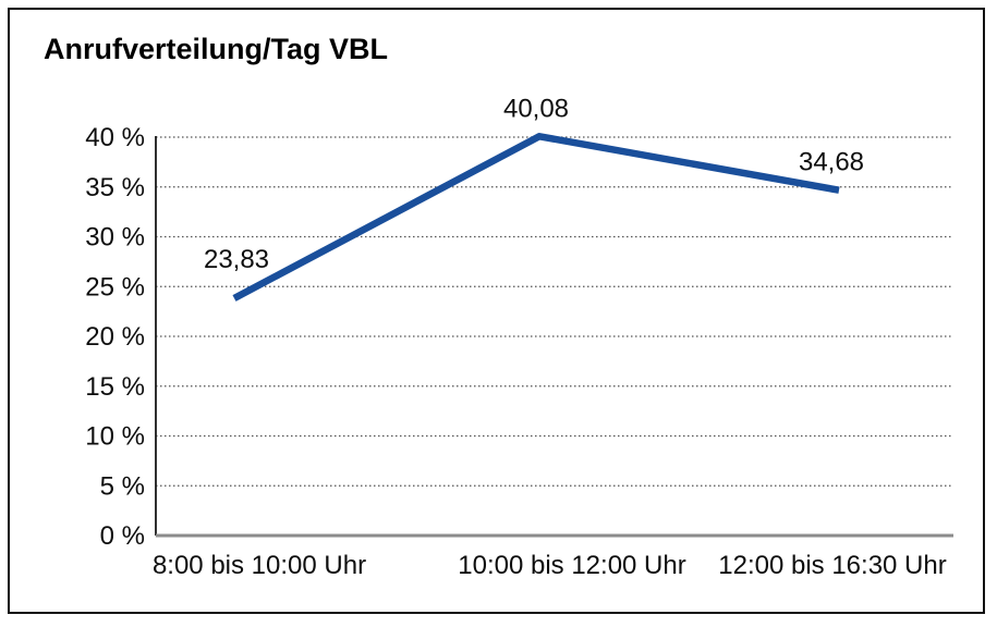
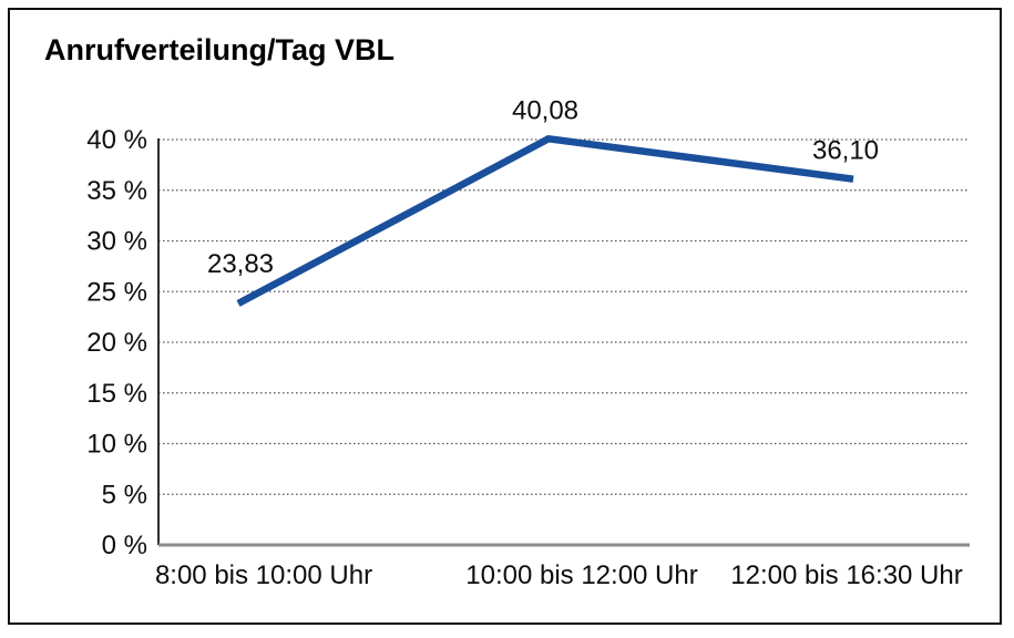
12:00 bis 16:30 Uhr: 34,68 -> 36,10
